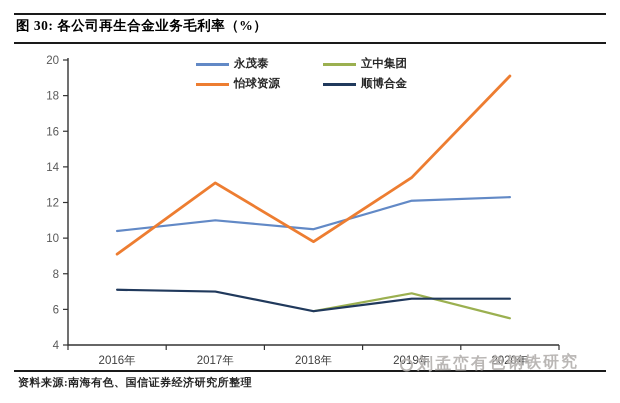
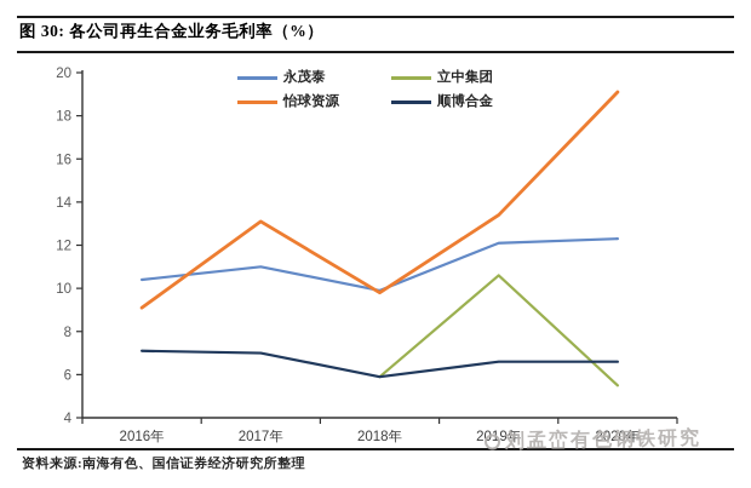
永茂泰/2018年: 10.5 -> 9.9
立中集团/2019年: 6.9 -> 10.6
